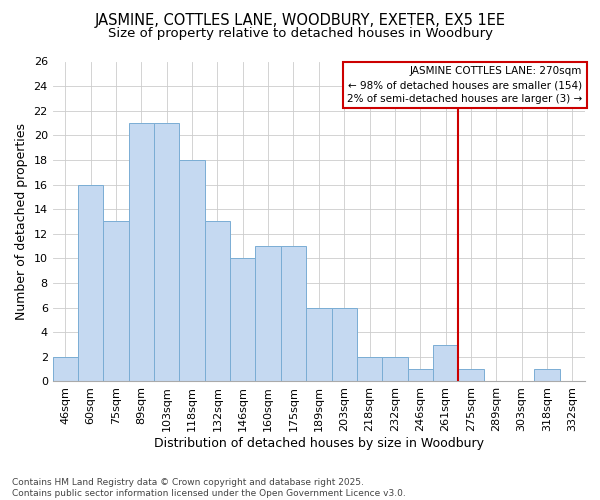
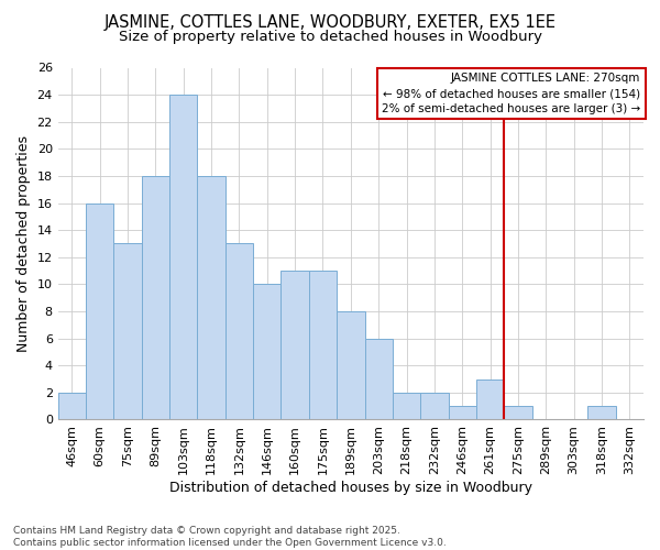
89sqm: 21 -> 18
103sqm: 21 -> 24
189sqm: 6 -> 8
